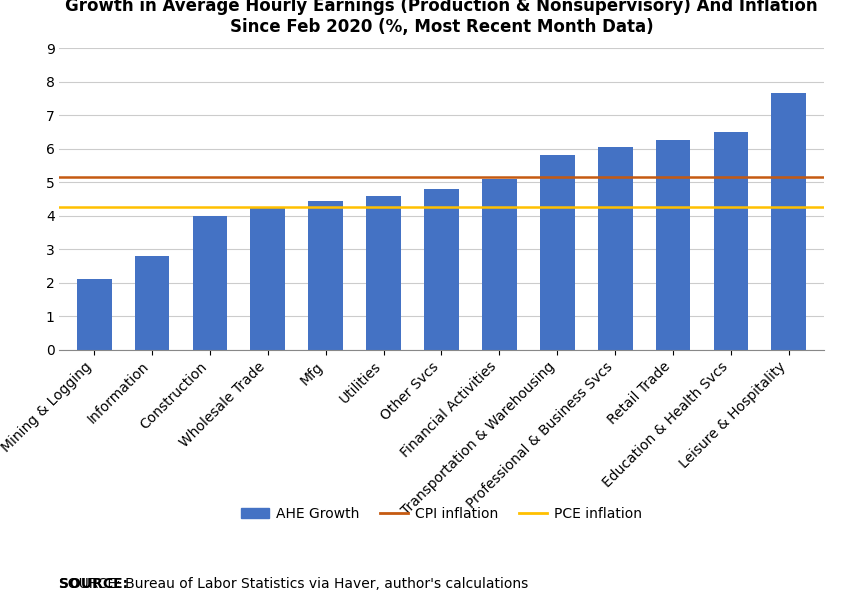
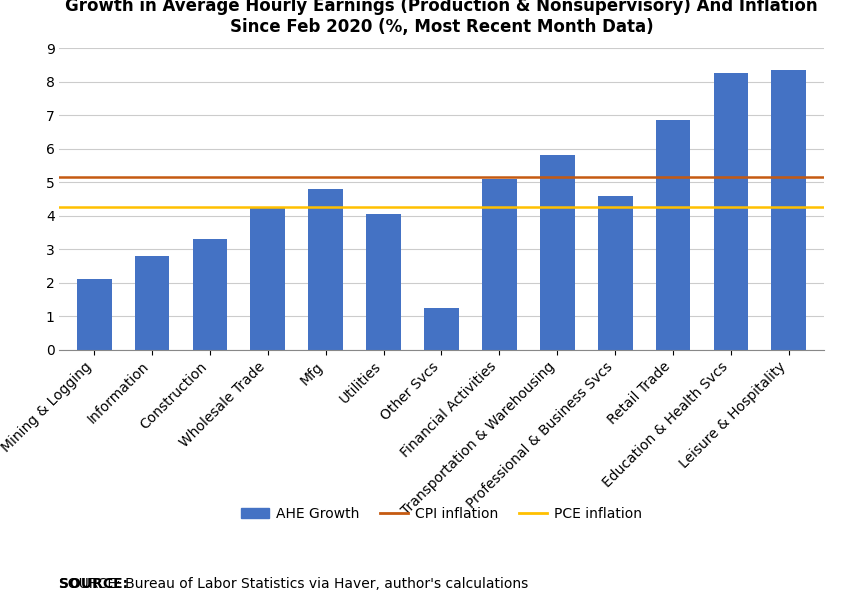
Construction: 4.00 -> 3.30
Mfg: 4.45 -> 4.80
Utilities: 4.60 -> 4.05
Other Svcs: 4.80 -> 1.25
Professional & Business Svcs: 6.05 -> 4.60
Retail Trade: 6.25 -> 6.85
Education & Health Svcs: 6.50 -> 8.25
Leisure & Hospitality: 7.65 -> 8.35
